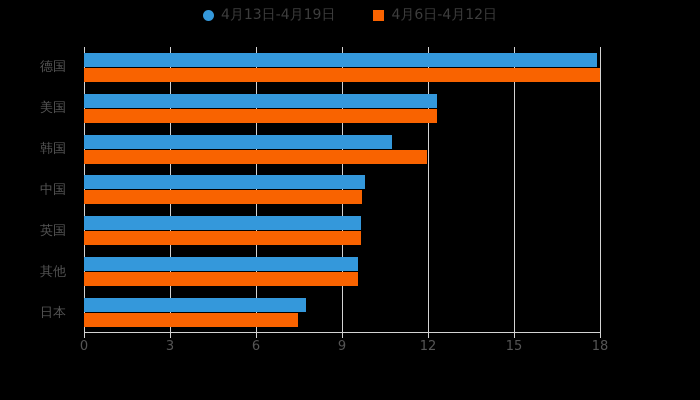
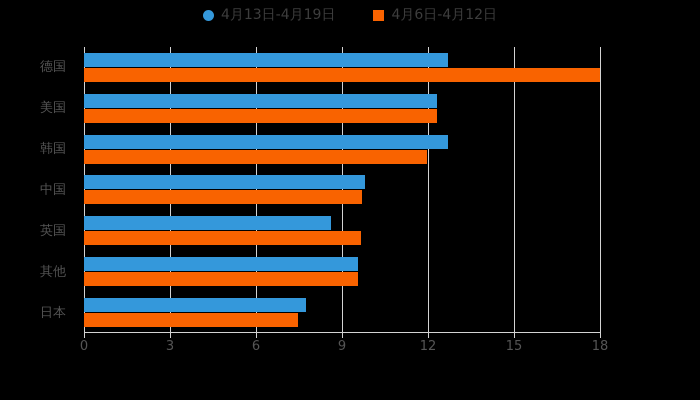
4月13日-4月19日/德国: 17.9 -> 12.7
4月13日-4月19日/韩国: 10.8 -> 12.7
4月13日-4月19日/英国: 9.7 -> 8.6
